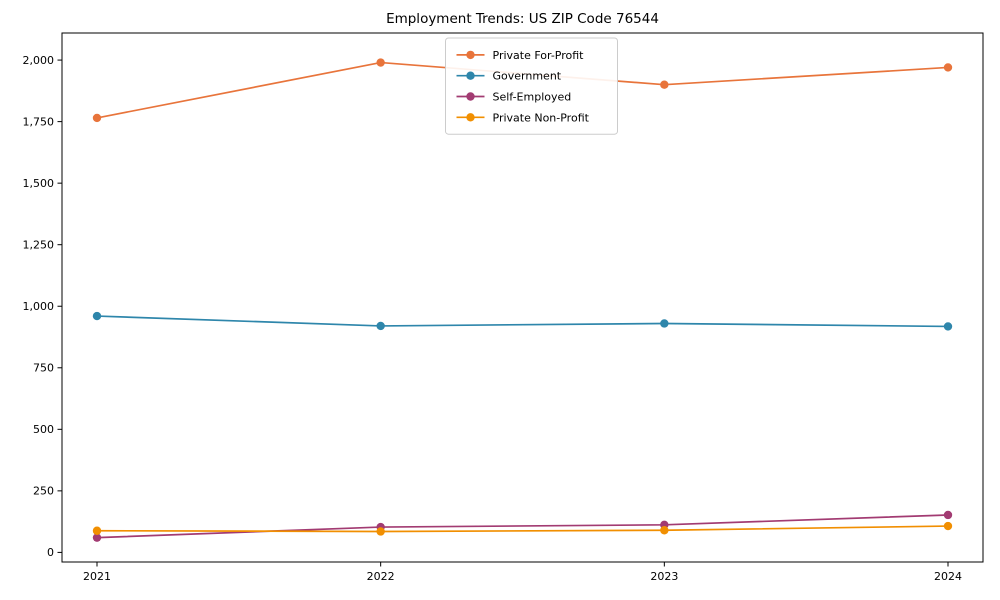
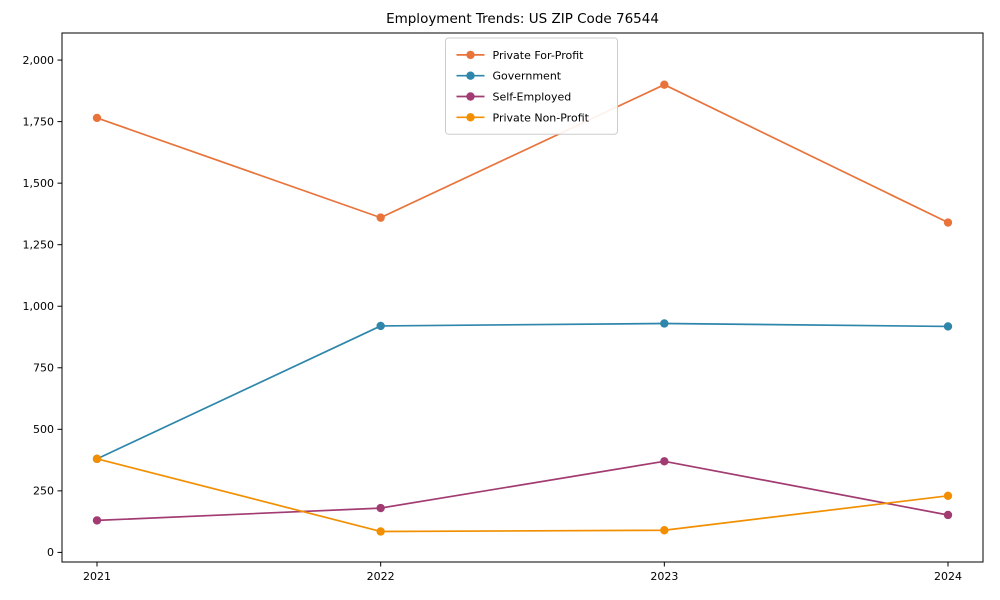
Government/2021: 960 -> 380
Self-Employed/2021: 60 -> 130
Private Non-Profit/2021: 90 -> 380
Private For-Profit/2022: 1990 -> 1360
Self-Employed/2022: 100 -> 180
Self-Employed/2023: 110 -> 370
Private For-Profit/2024: 1970 -> 1340
Private Non-Profit/2024: 110 -> 230
